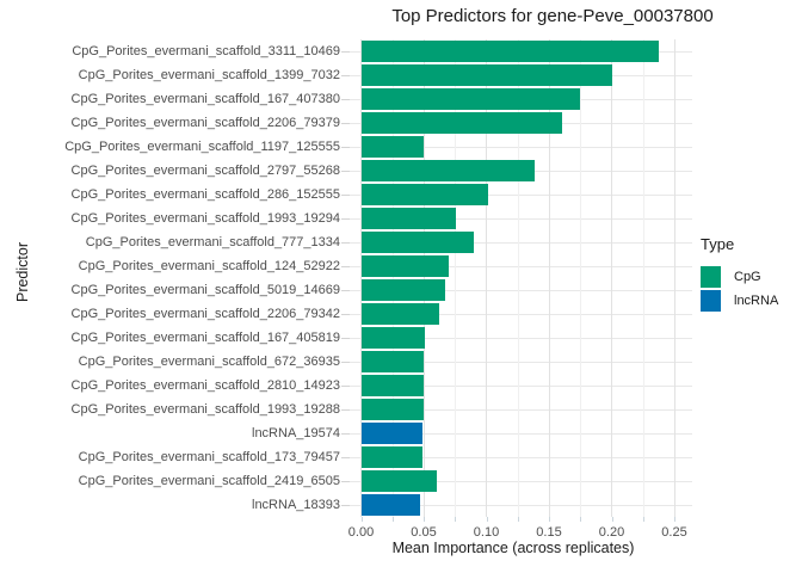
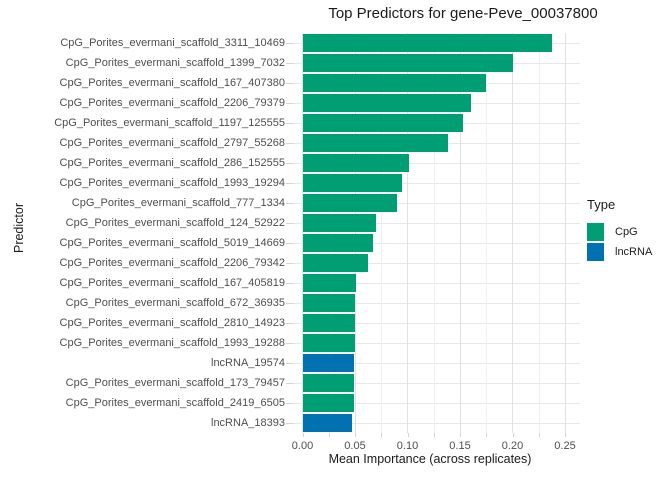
CpG_Porites_evermani_scaffold_1197_125555: 0.050 -> 0.153
CpG_Porites_evermani_scaffold_1993_19294: 0.076 -> 0.095
CpG_Porites_evermani_scaffold_2419_6505: 0.060 -> 0.049
